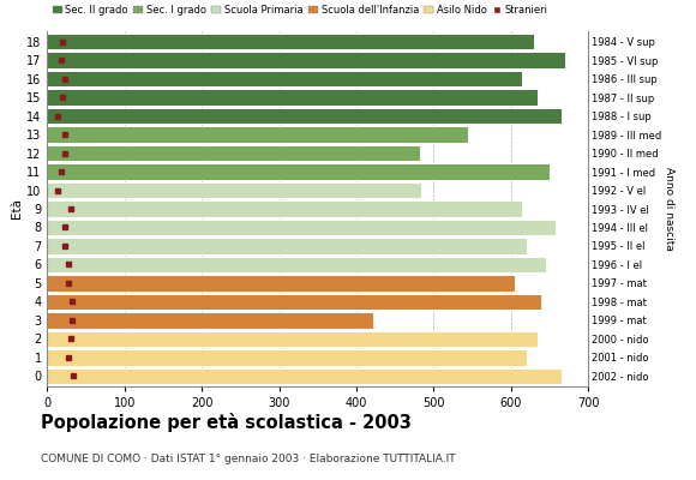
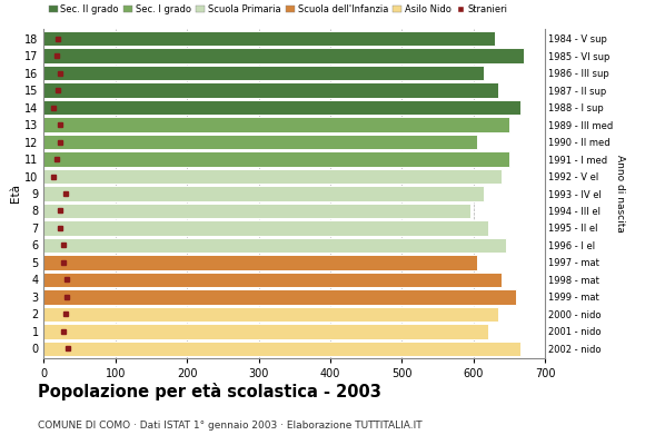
13: 544 -> 650
12: 482 -> 605
10: 484 -> 640
8: 658 -> 595
3: 422 -> 660
